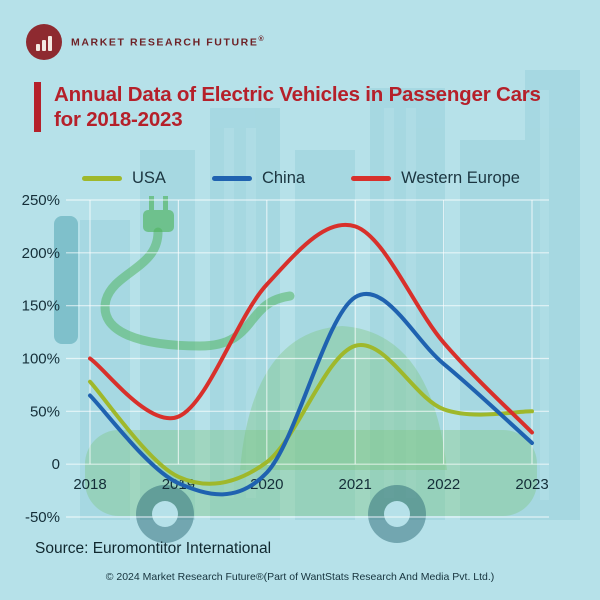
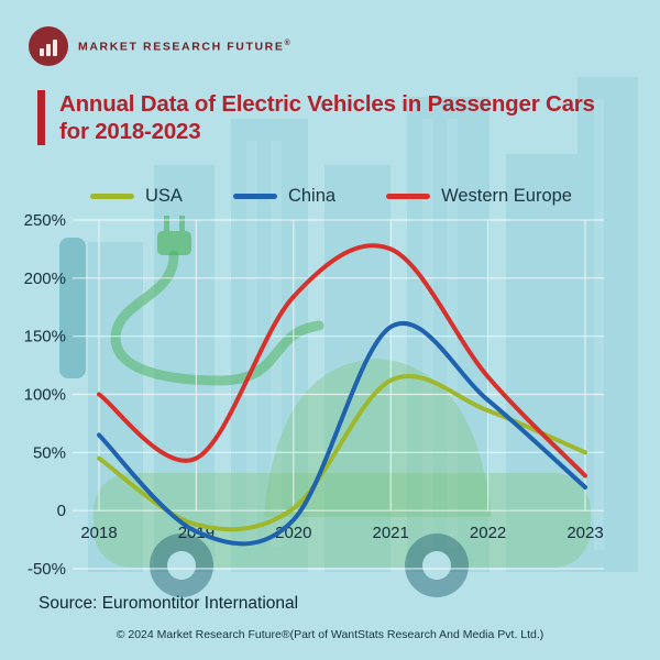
USA/2018: 78% -> 45%
Western Europe/2020: 170% -> 184%
USA/2022: 52% -> 86%
